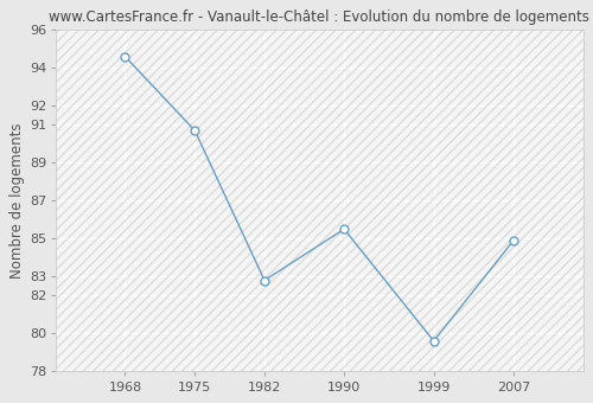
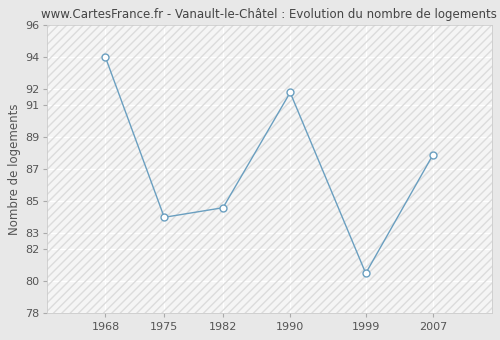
1968: 94.6 -> 94.0
1975: 90.7 -> 84.0
1982: 82.8 -> 84.6
1990: 85.5 -> 91.8
1999: 79.6 -> 80.5
2007: 84.9 -> 87.9
